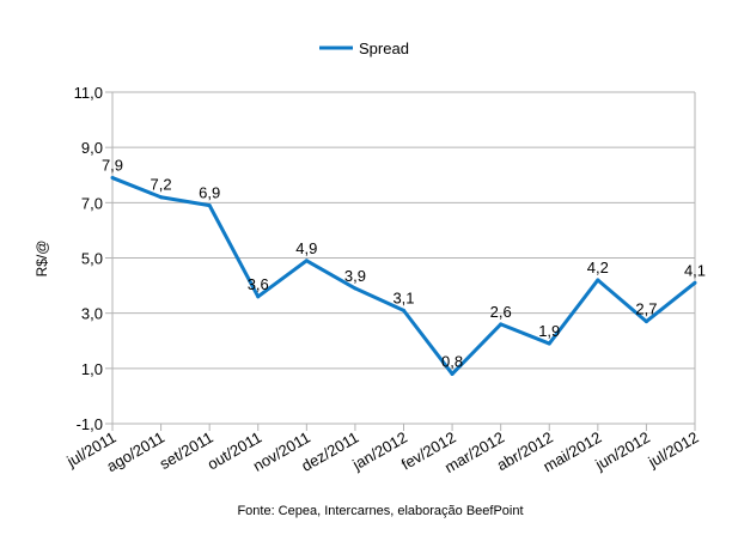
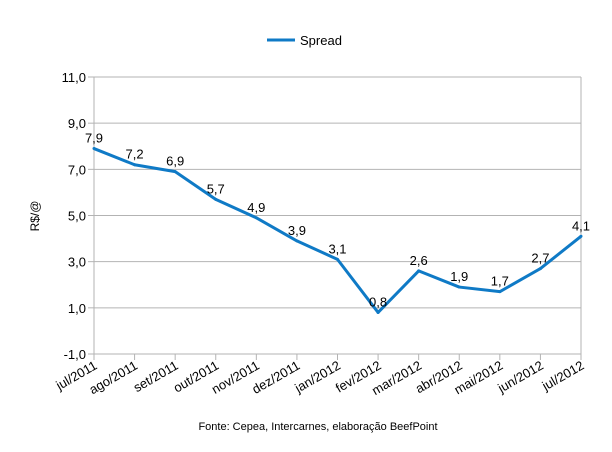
out/2011: 3,6 -> 5,7
mai/2012: 4,2 -> 1,7
